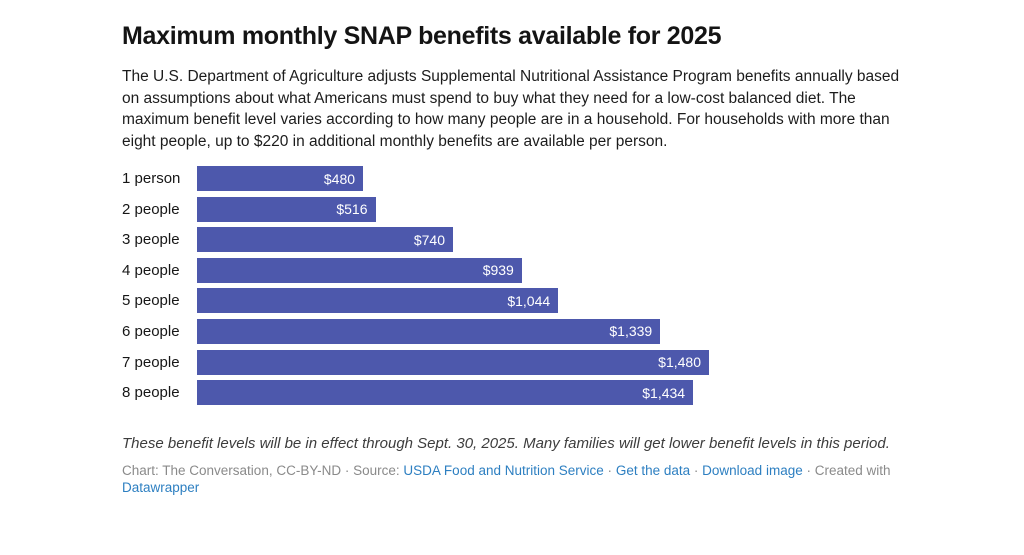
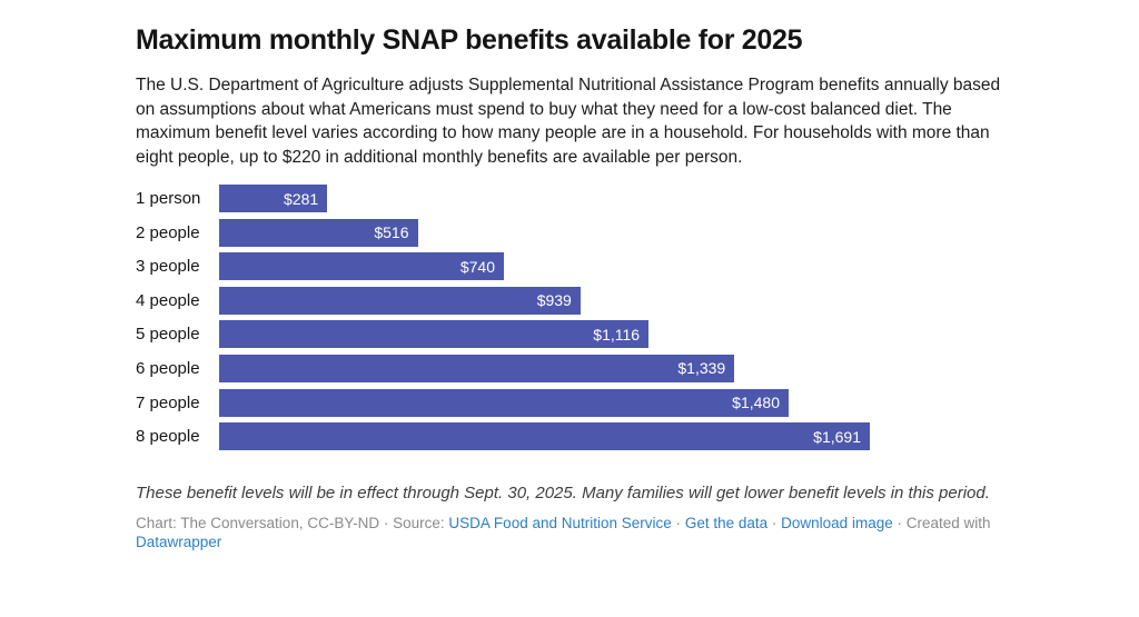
1 person: $480 -> $281
5 people: $1,044 -> $1,116
8 people: $1,434 -> $1,691
